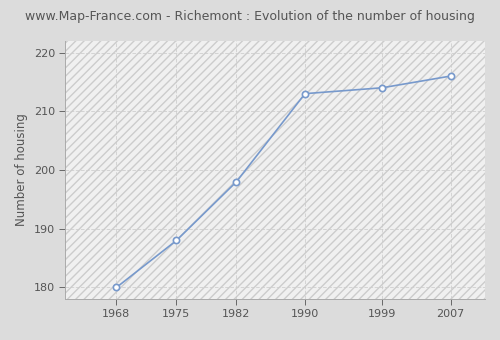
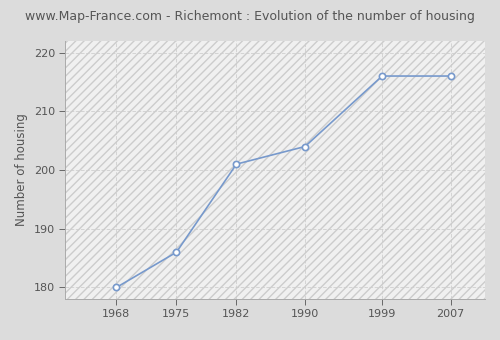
1975: 188 -> 186
1982: 198 -> 201
1990: 213 -> 204
1999: 214 -> 216
